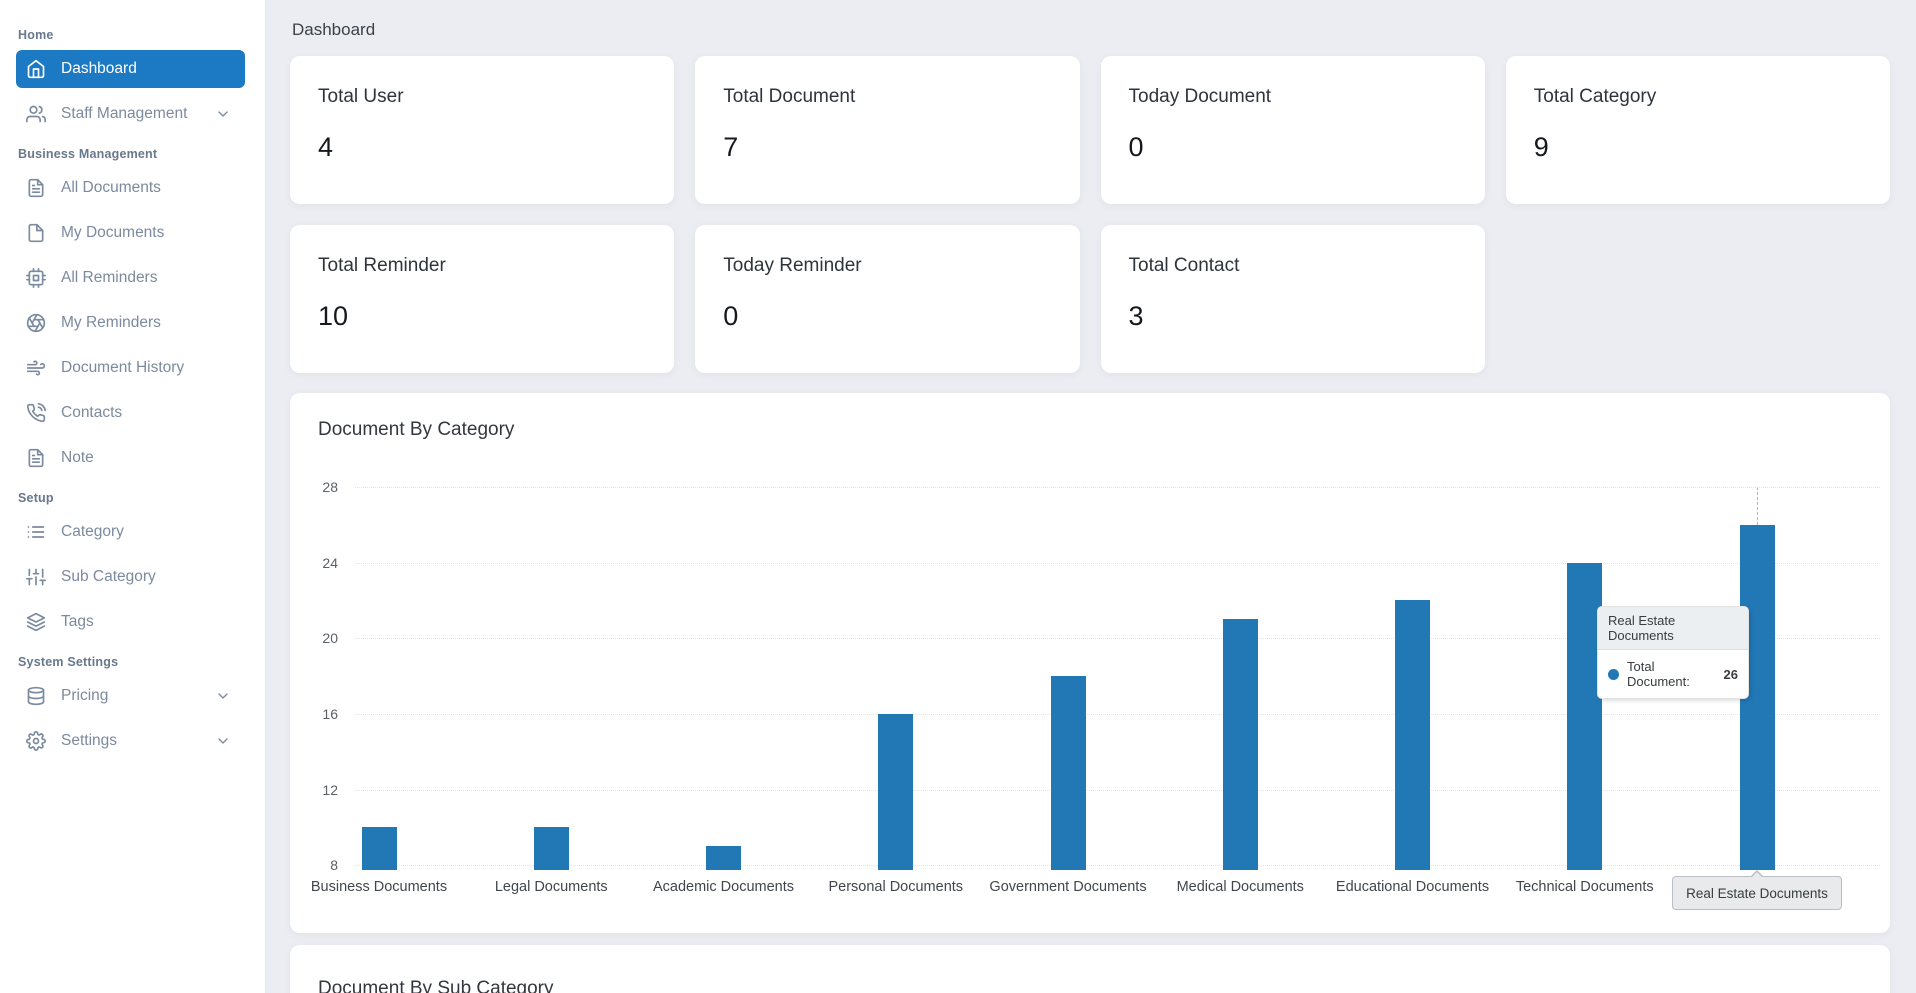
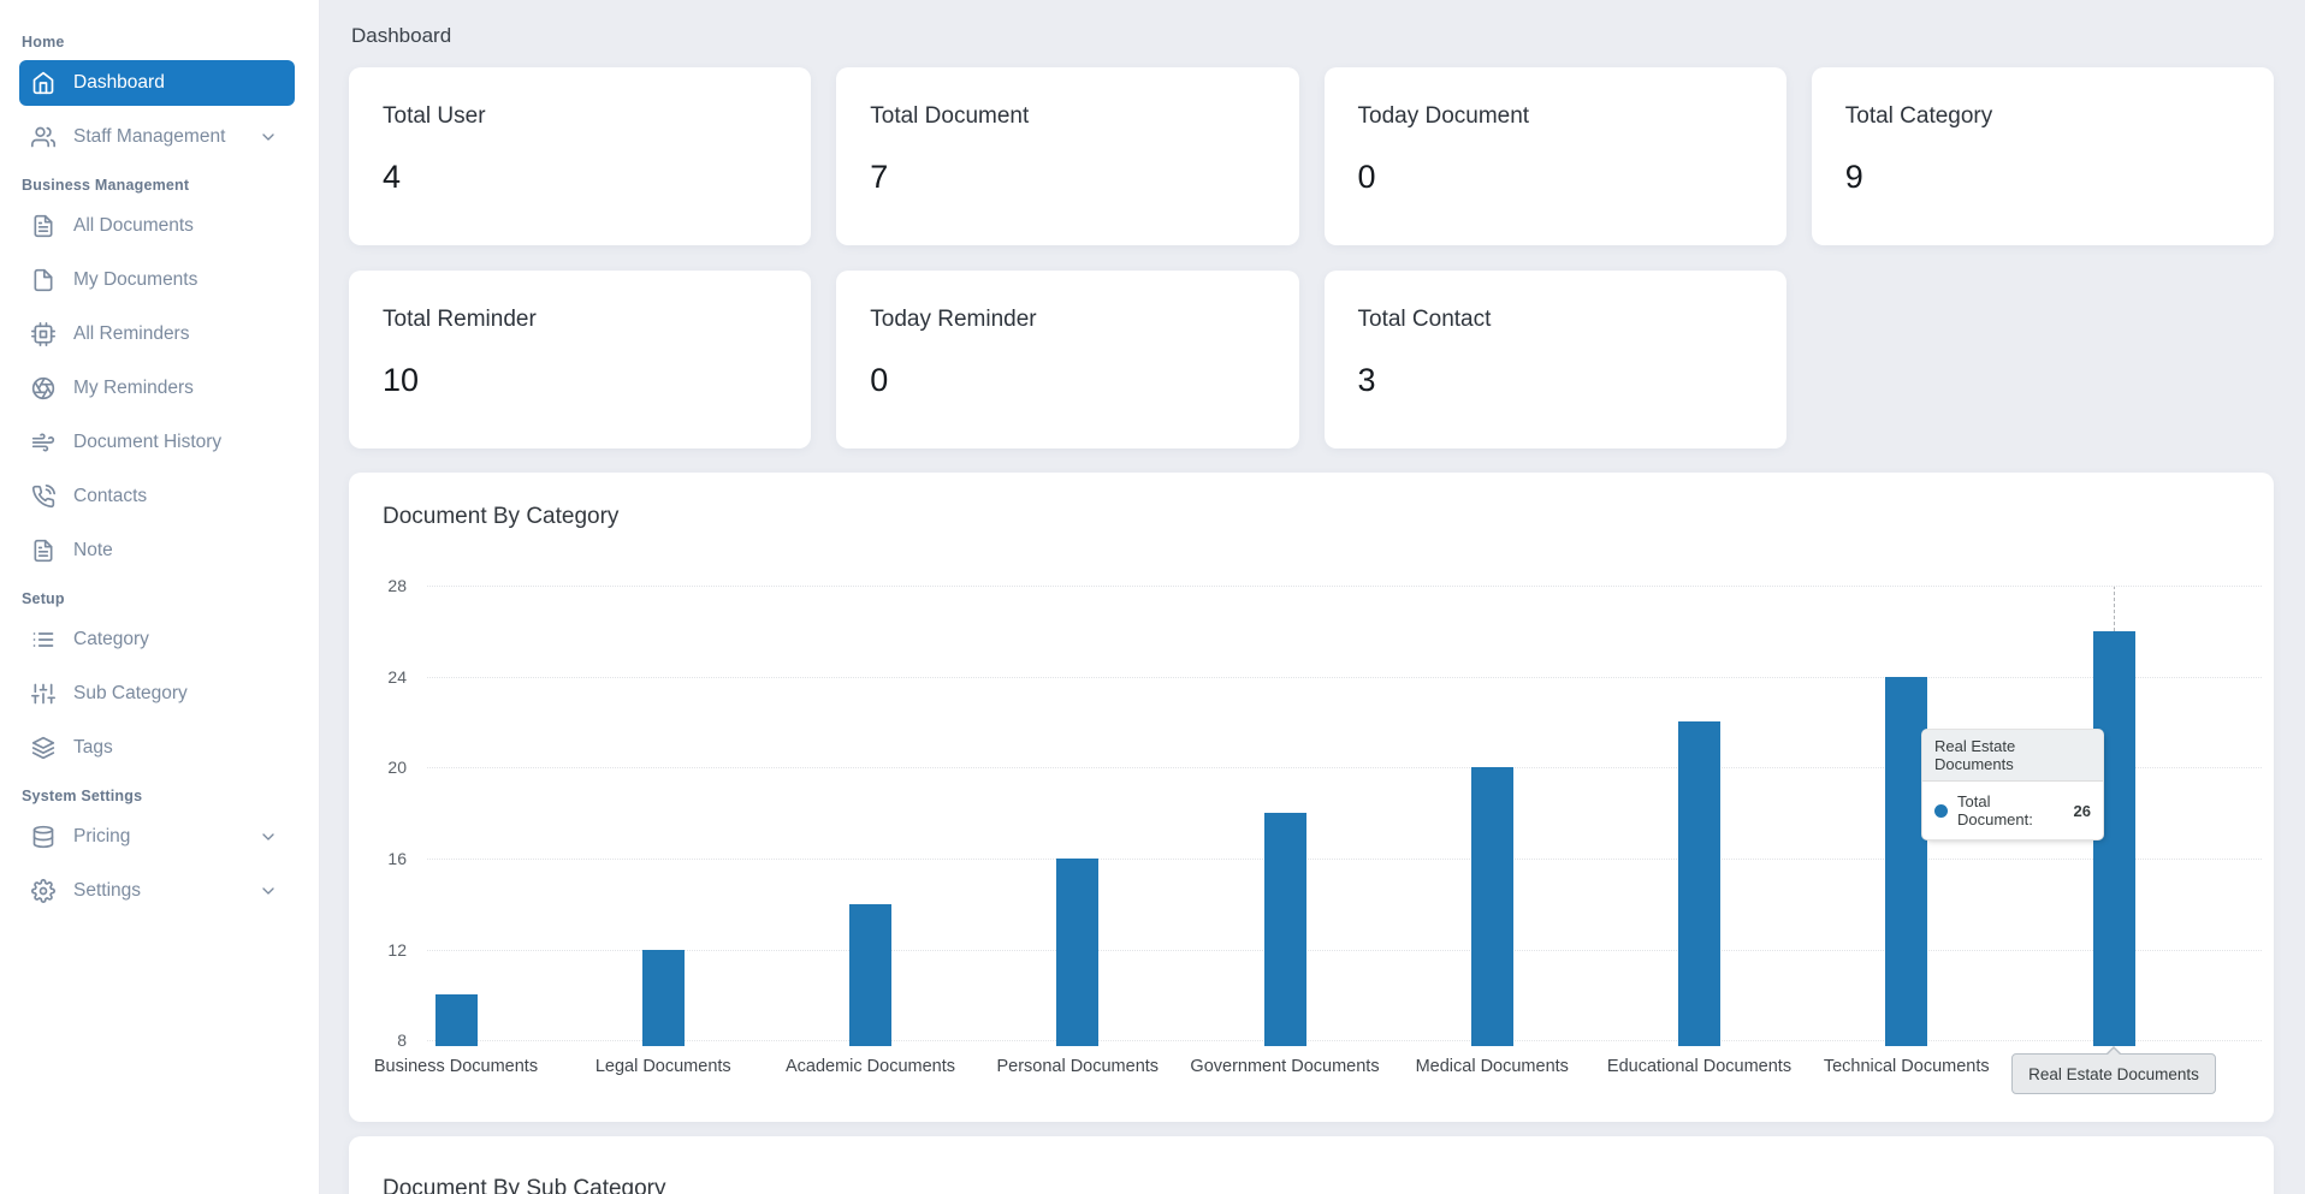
Legal Documents: 10 -> 12
Academic Documents: 9 -> 14
Medical Documents: 21 -> 20
